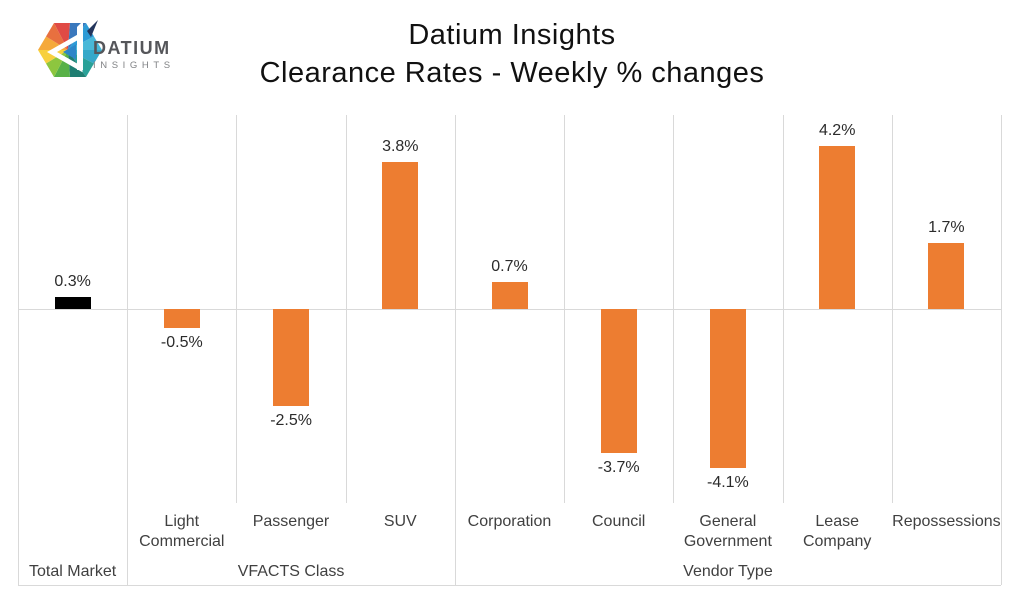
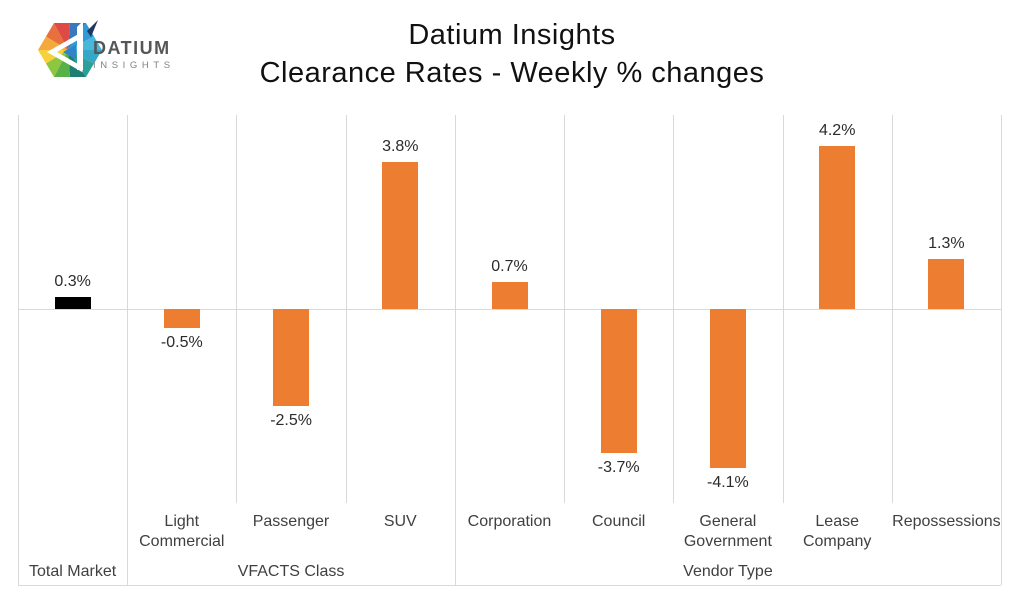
Repossessions: 1.7% -> 1.3%
